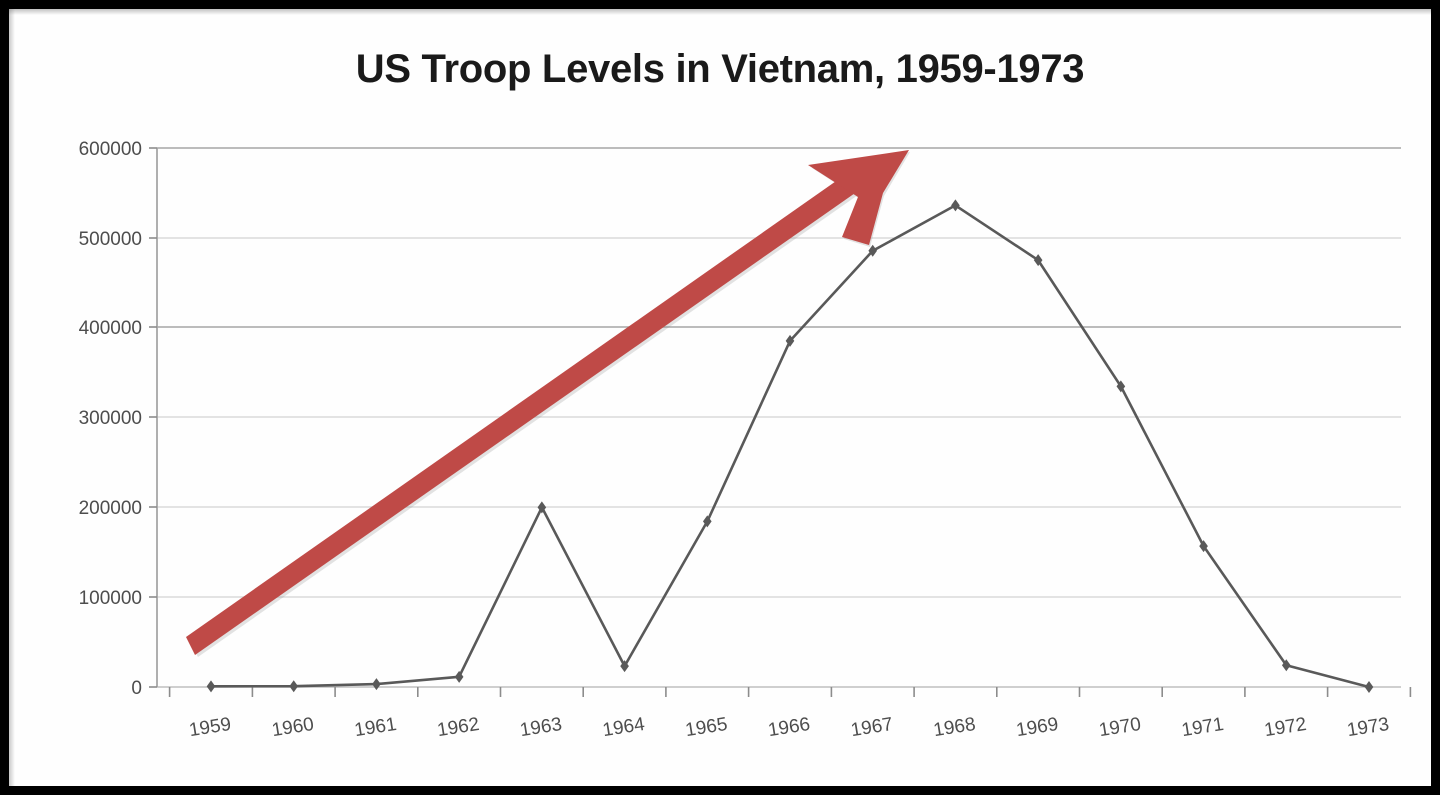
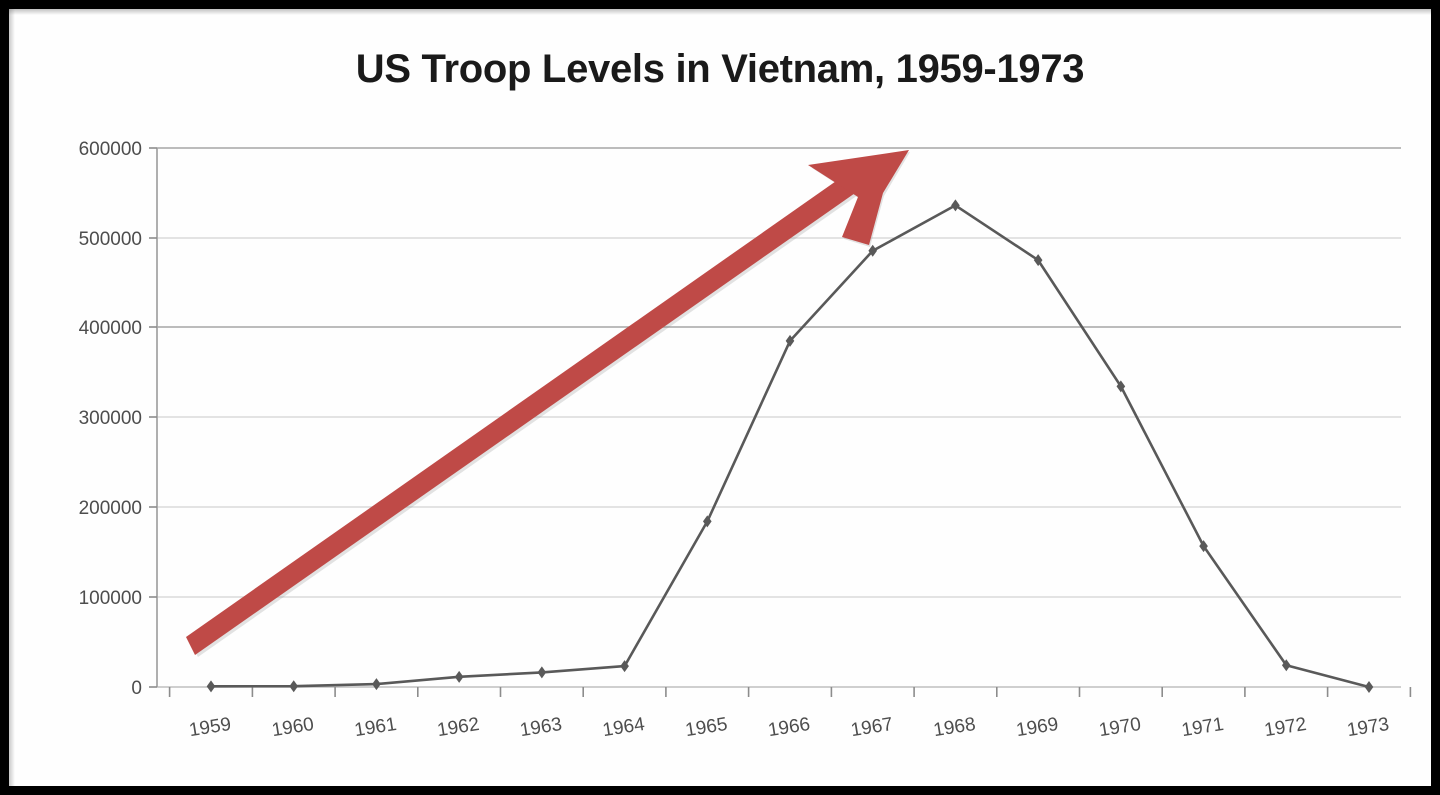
1963: 200000 -> 20000
